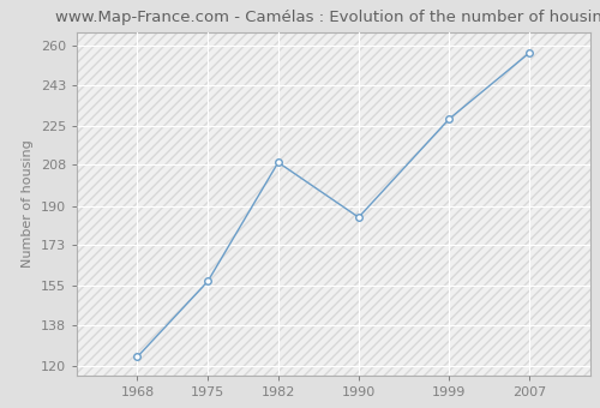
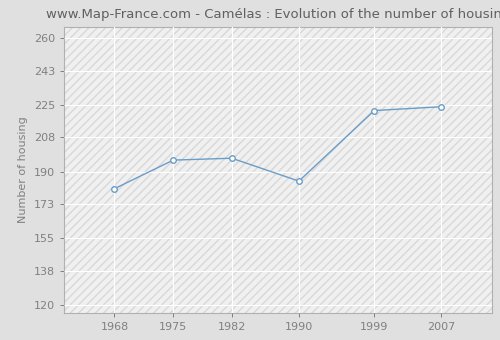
1968: 124 -> 181
1975: 157 -> 196
1982: 209 -> 197
1999: 228 -> 222
2007: 257 -> 224
